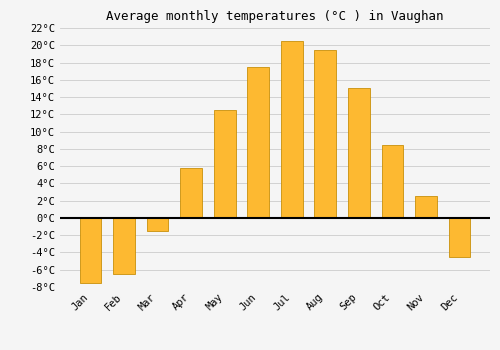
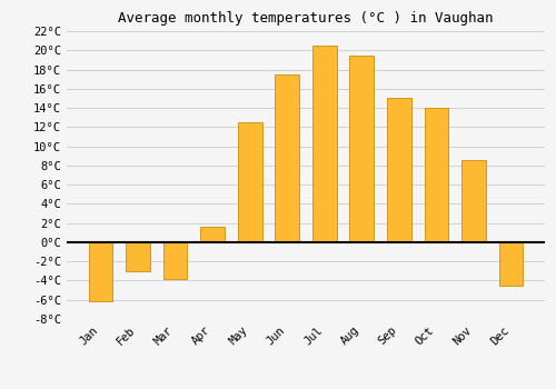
Jan: -7.5°C -> -6.2°C
Feb: -6.5°C -> -3.0°C
Mar: -1.5°C -> -3.8°C
Apr: 5.8°C -> 1.6°C
Oct: 8.5°C -> 14.0°C
Nov: 2.5°C -> 8.6°C
